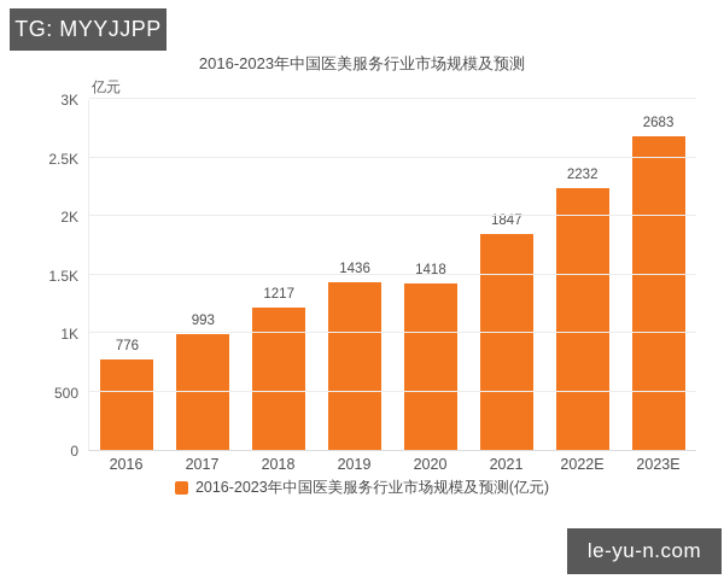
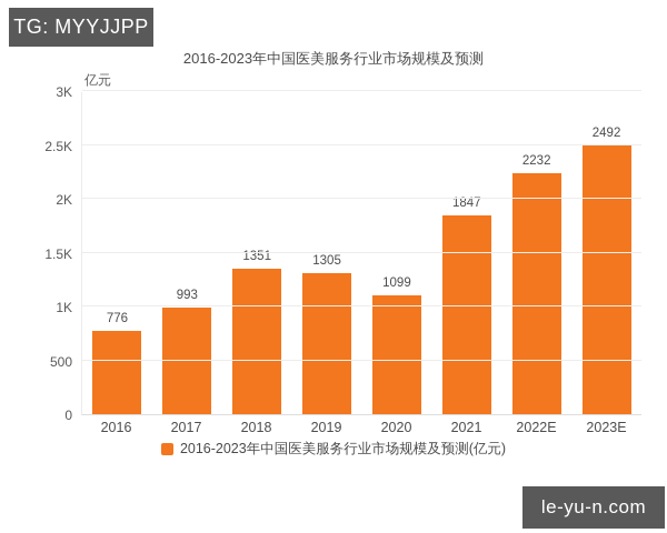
2018: 1217 -> 1351
2019: 1436 -> 1305
2020: 1418 -> 1099
2023E: 2683 -> 2492
